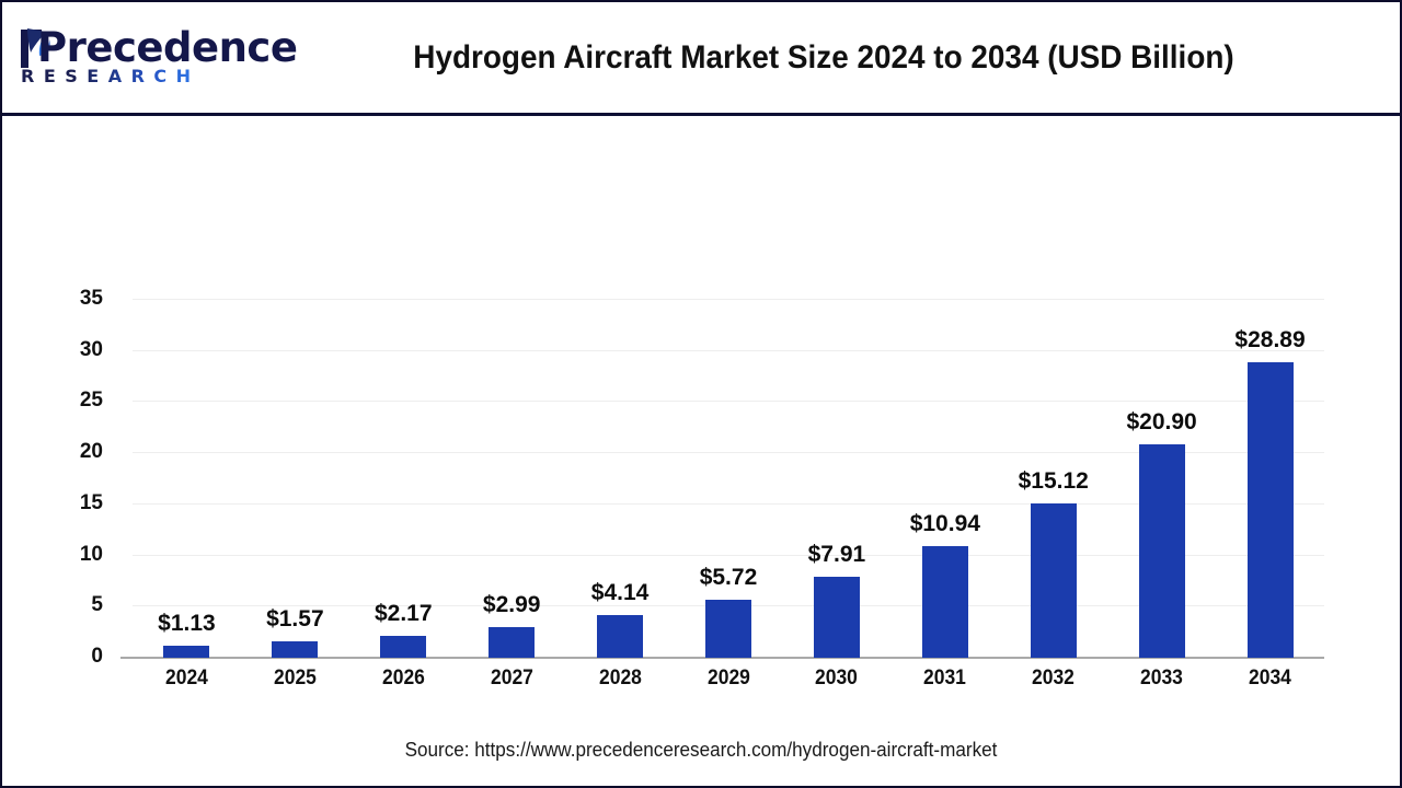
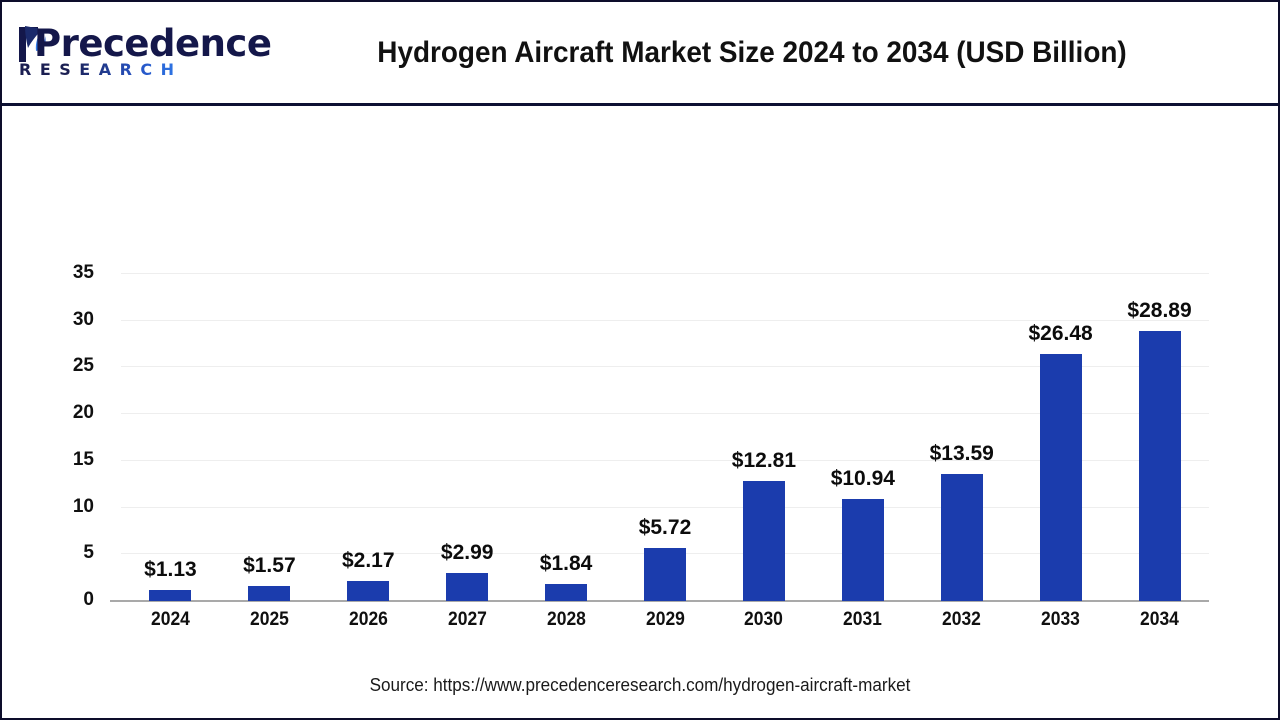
2028: $4.14 -> $1.84
2030: $7.91 -> $12.81
2032: $15.12 -> $13.59
2033: $20.90 -> $26.48
